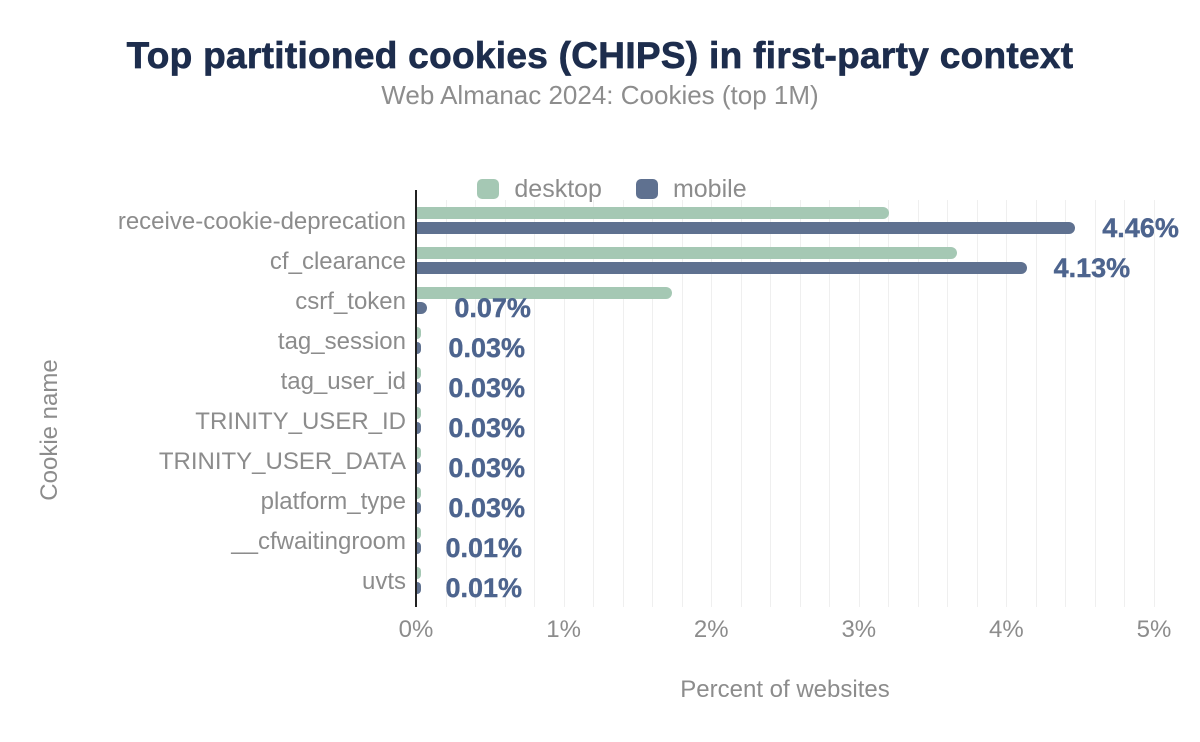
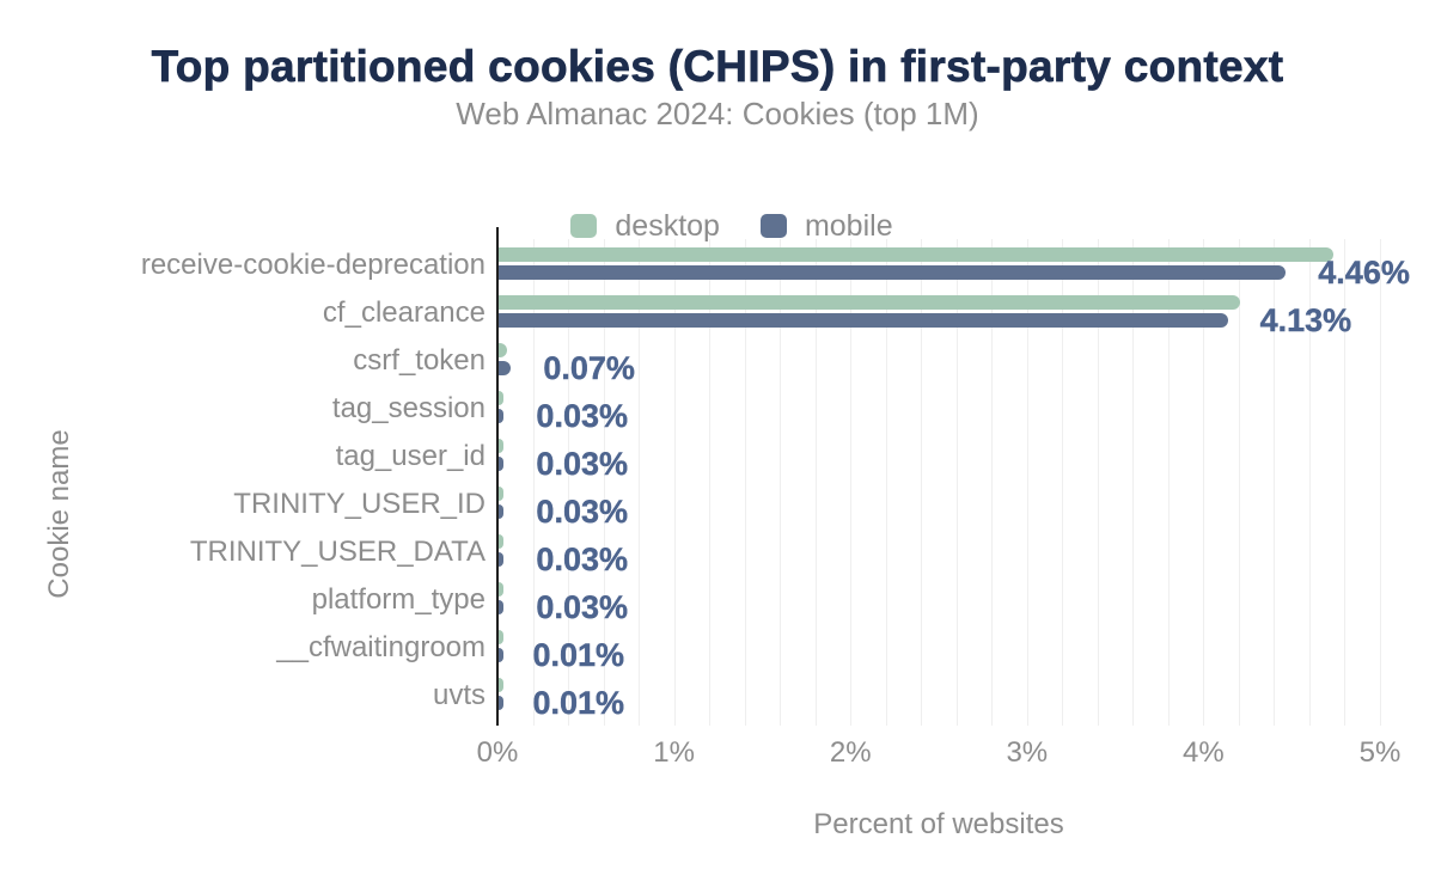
desktop/receive-cookie-deprecation: 3.20% -> 4.73%
desktop/cf_clearance: 3.66% -> 4.20%
desktop/csrf_token: 1.73% -> 0.05%
